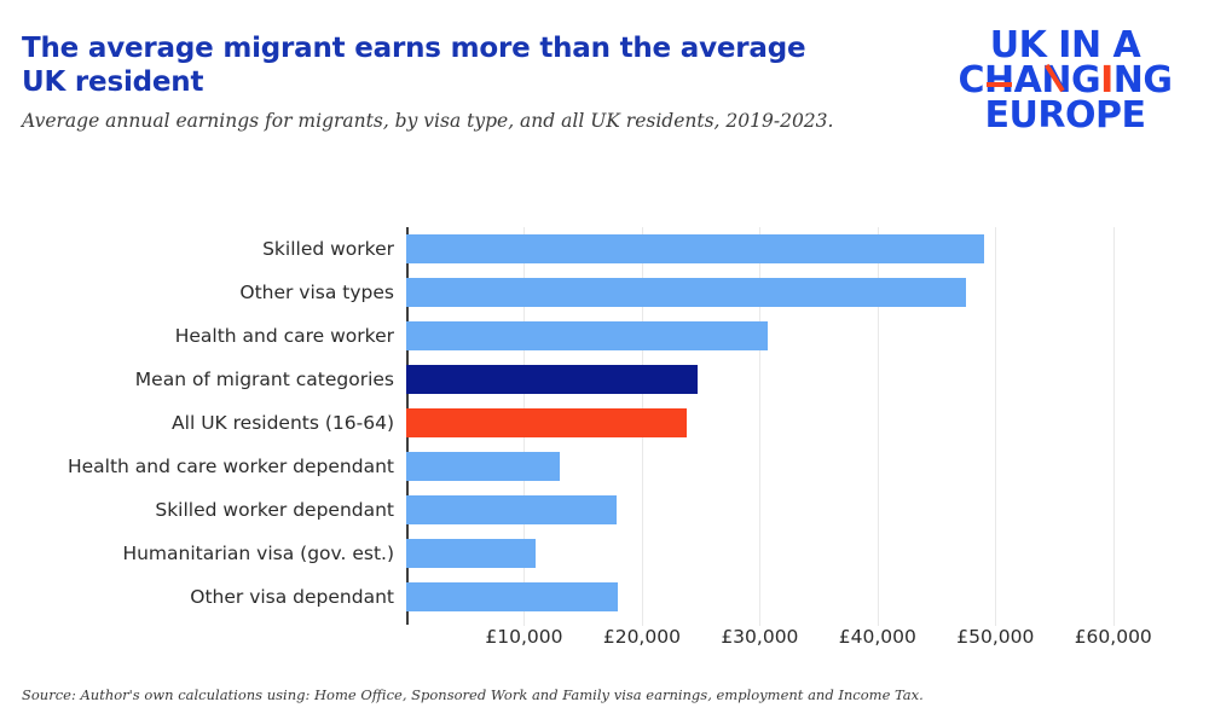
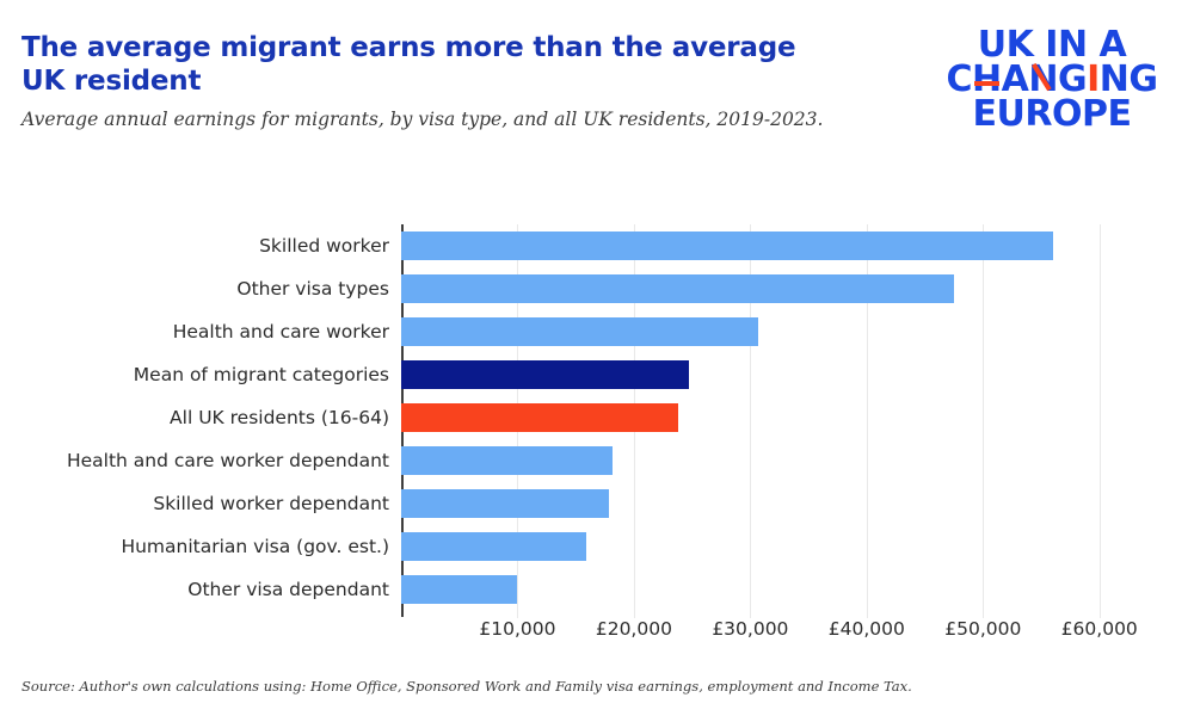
Skilled worker: £49000 -> £56000
Health and care worker dependant: £13000 -> £18000
Humanitarian visa (gov. est.): £11000 -> £16000
Other visa dependant: £18000 -> £10000
